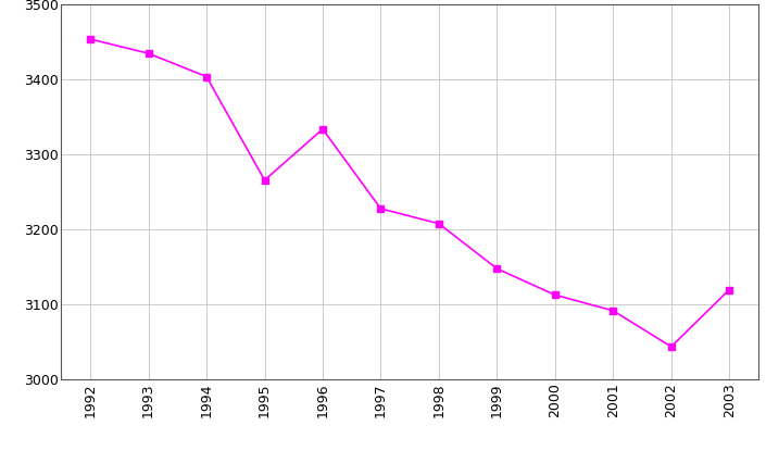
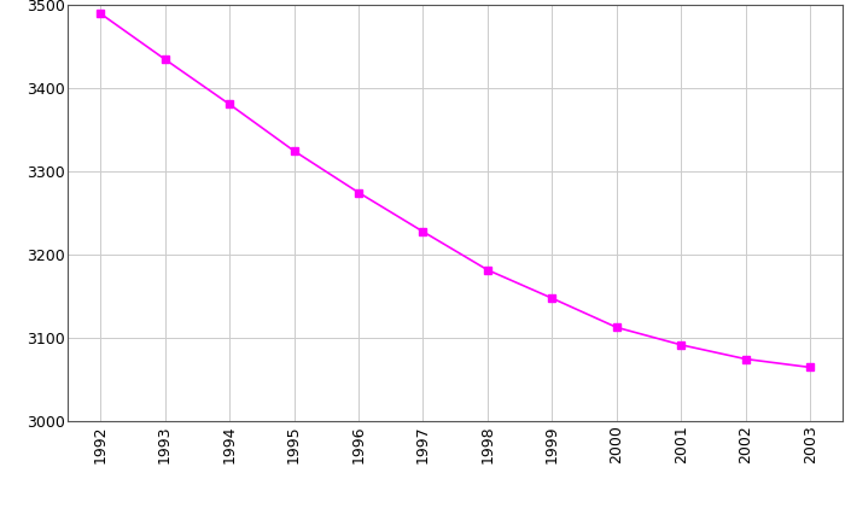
1992: 3454 -> 3490
1994: 3404 -> 3381
1995: 3266 -> 3325
1996: 3334 -> 3275
1998: 3208 -> 3182
2002: 3044 -> 3075
2003: 3120 -> 3065
